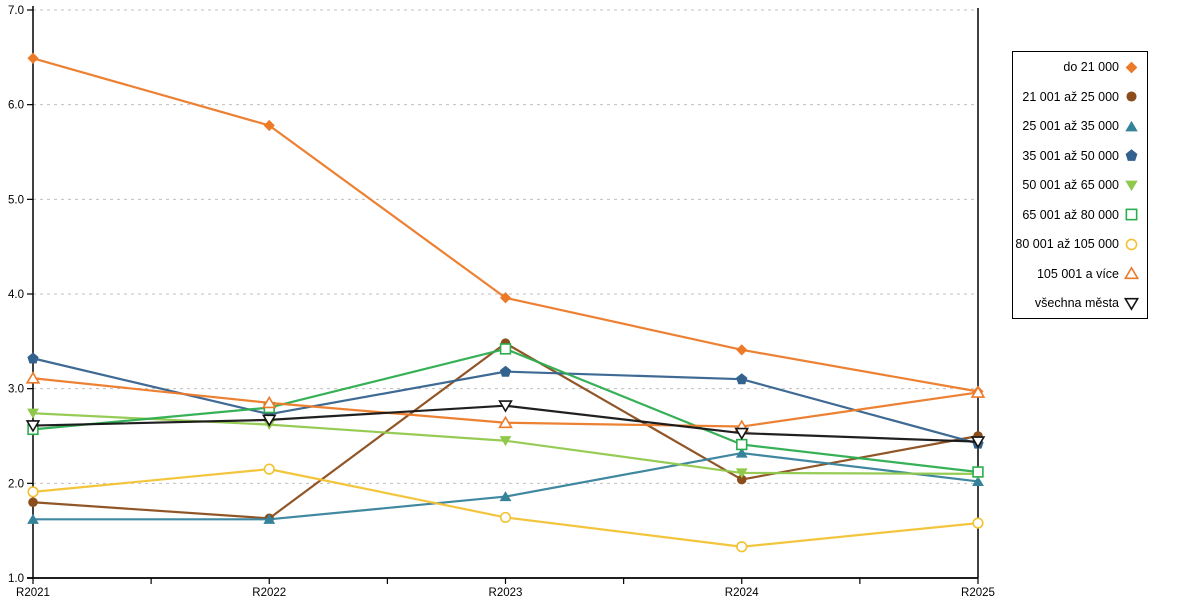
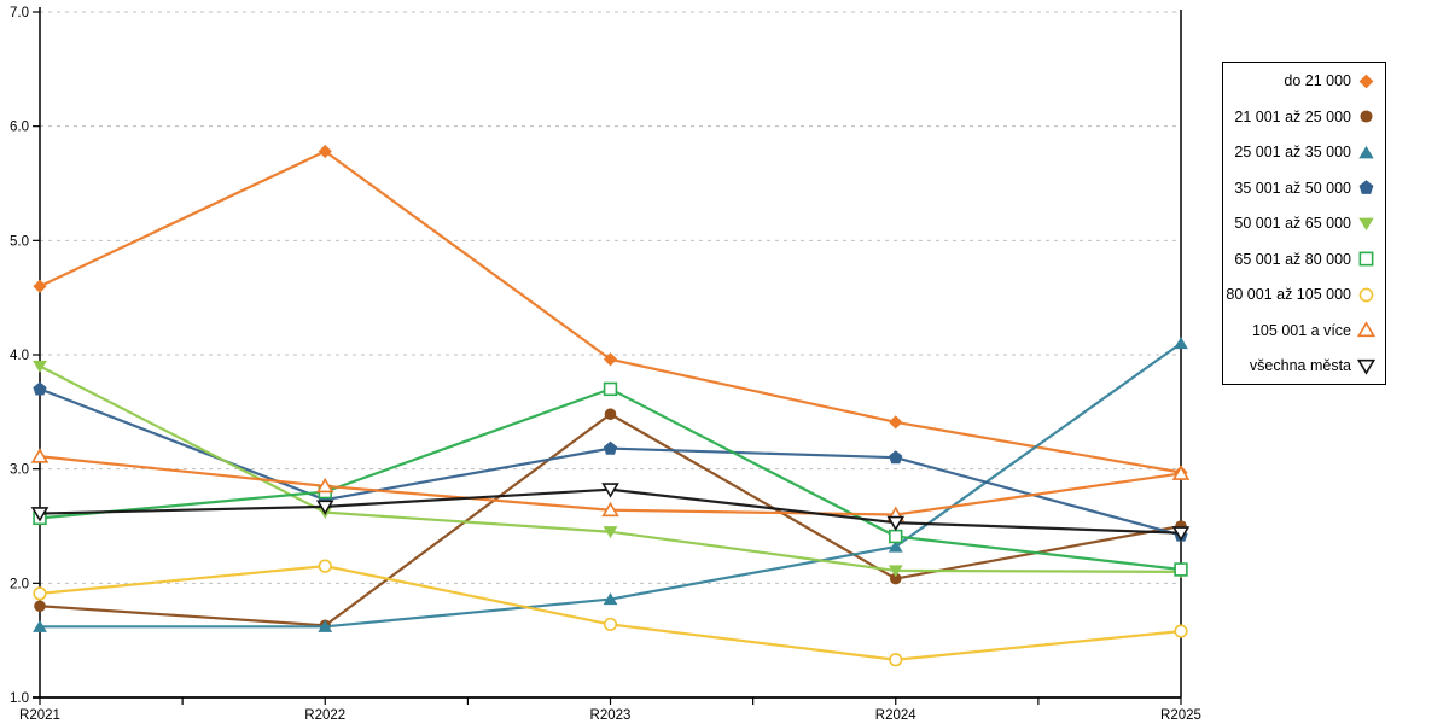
do 21 000/R2021: 6.5 -> 4.6
35 001 až 50 000/R2021: 3.3 -> 3.7
50 001 až 65 000/R2021: 2.7 -> 3.9
65 001 až 80 000/R2023: 3.4 -> 3.7
25 001 až 35 000/R2025: 2.0 -> 4.1
